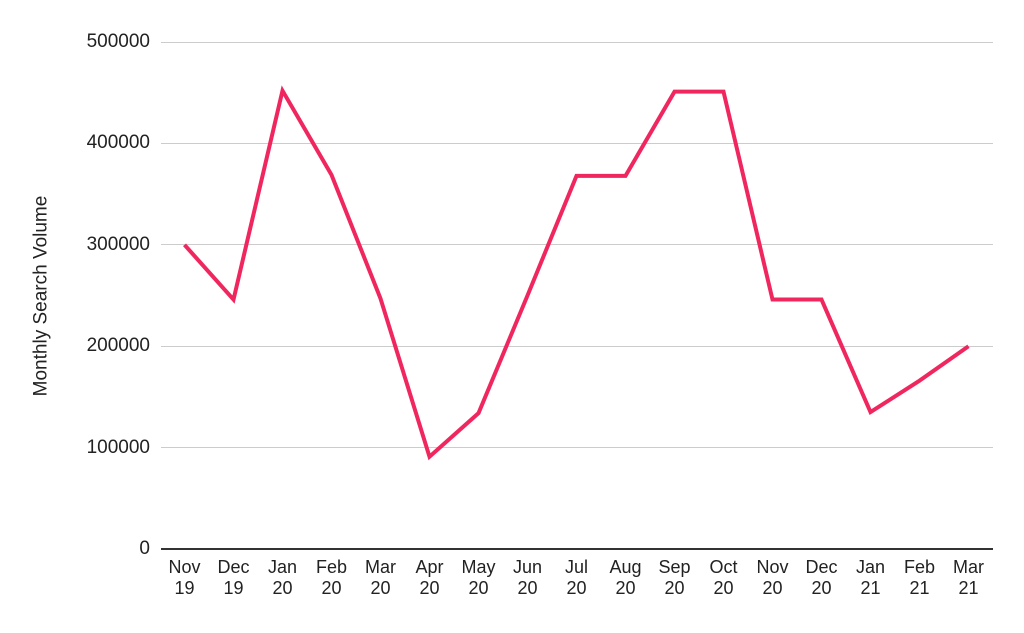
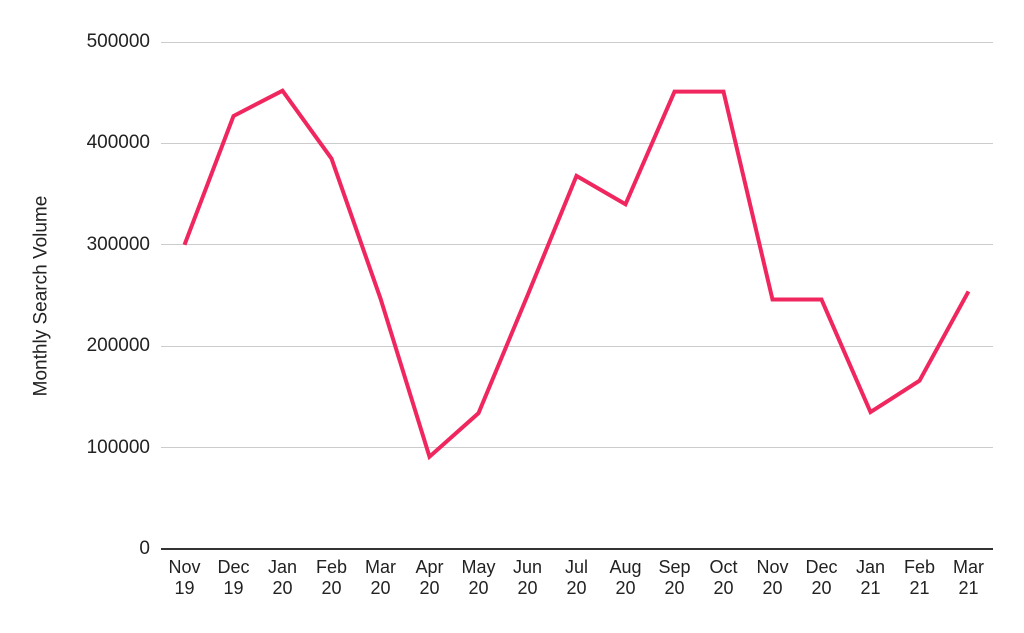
Dec 19: 246000 -> 427000
Feb 20: 369000 -> 385000
Aug 20: 368000 -> 340000
Mar 21: 200000 -> 254000
